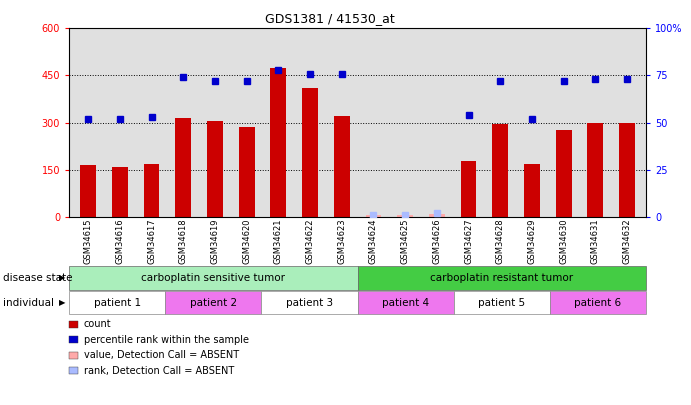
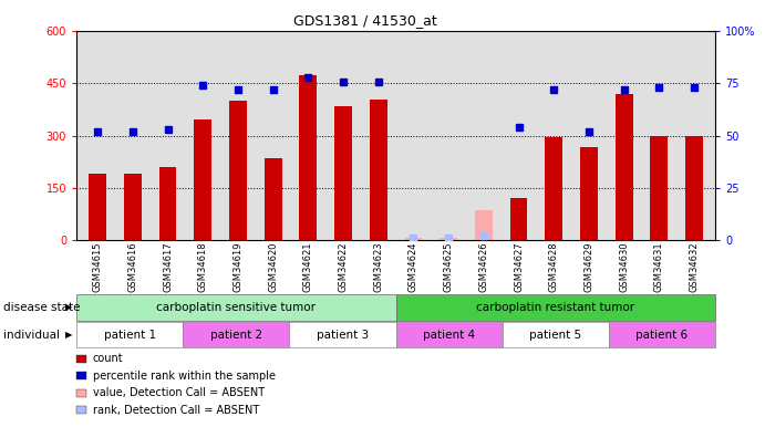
GSM34615: 165 -> 190
GSM34616: 158 -> 190
GSM34617: 168 -> 210
GSM34618: 315 -> 345
GSM34619: 305 -> 400
GSM34620: 285 -> 235
GSM34622: 410 -> 385
GSM34623: 320 -> 405
GSM34626: 8 -> 85
GSM34627: 178 -> 120
GSM34629: 168 -> 265
GSM34630: 275 -> 420
